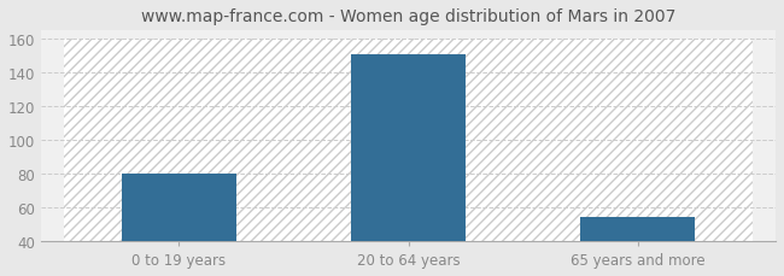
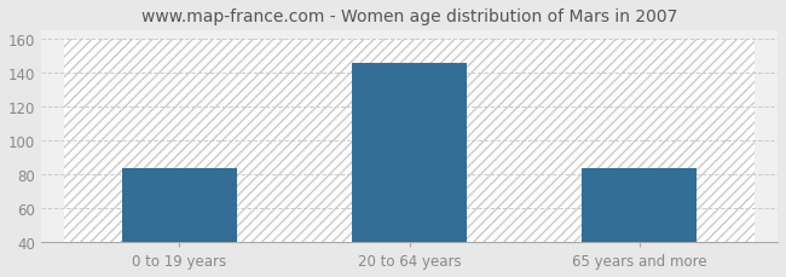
0 to 19 years: 80 -> 84
20 to 64 years: 151 -> 146
65 years and more: 54 -> 84
